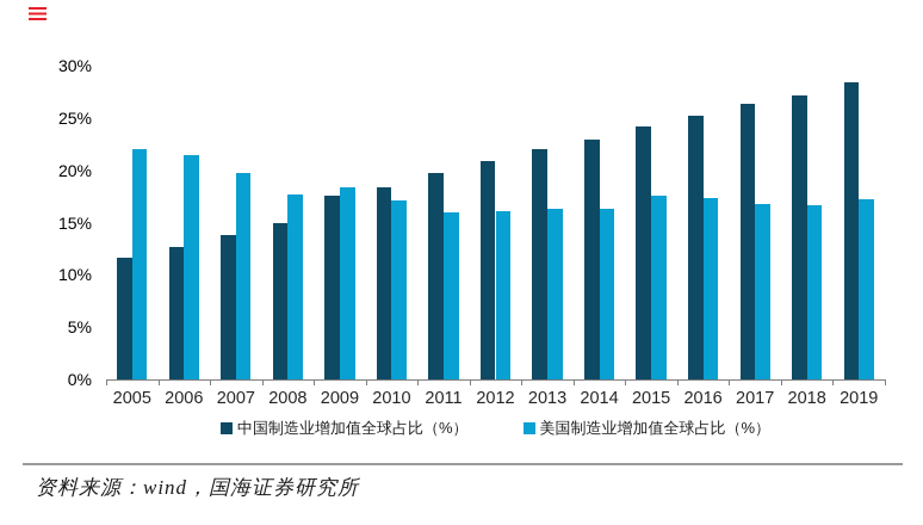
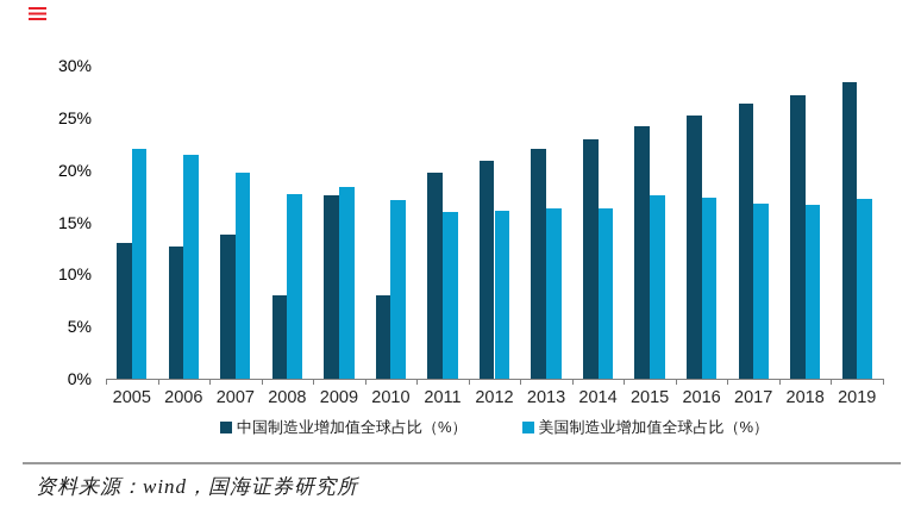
中国制造业增加值全球占比（%）/2005: 12% -> 13%
中国制造业增加值全球占比（%）/2008: 15% -> 8%
中国制造业增加值全球占比（%）/2010: 18% -> 8%
